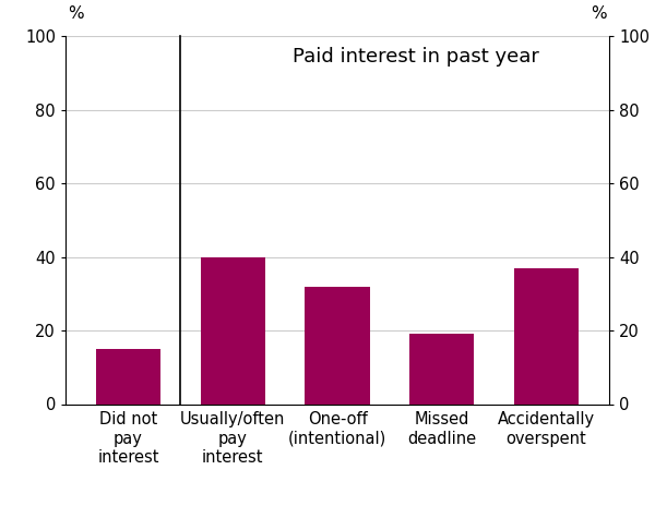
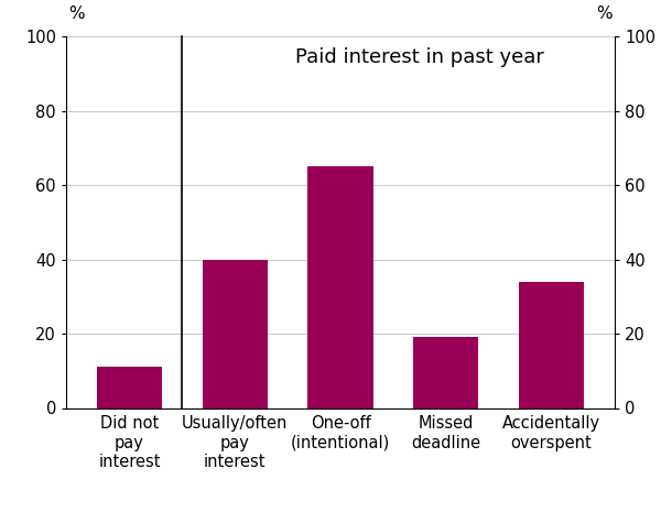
Did not pay interest: 15 -> 11
One-off (intentional): 32 -> 65
Accidentally overspent: 37 -> 34
